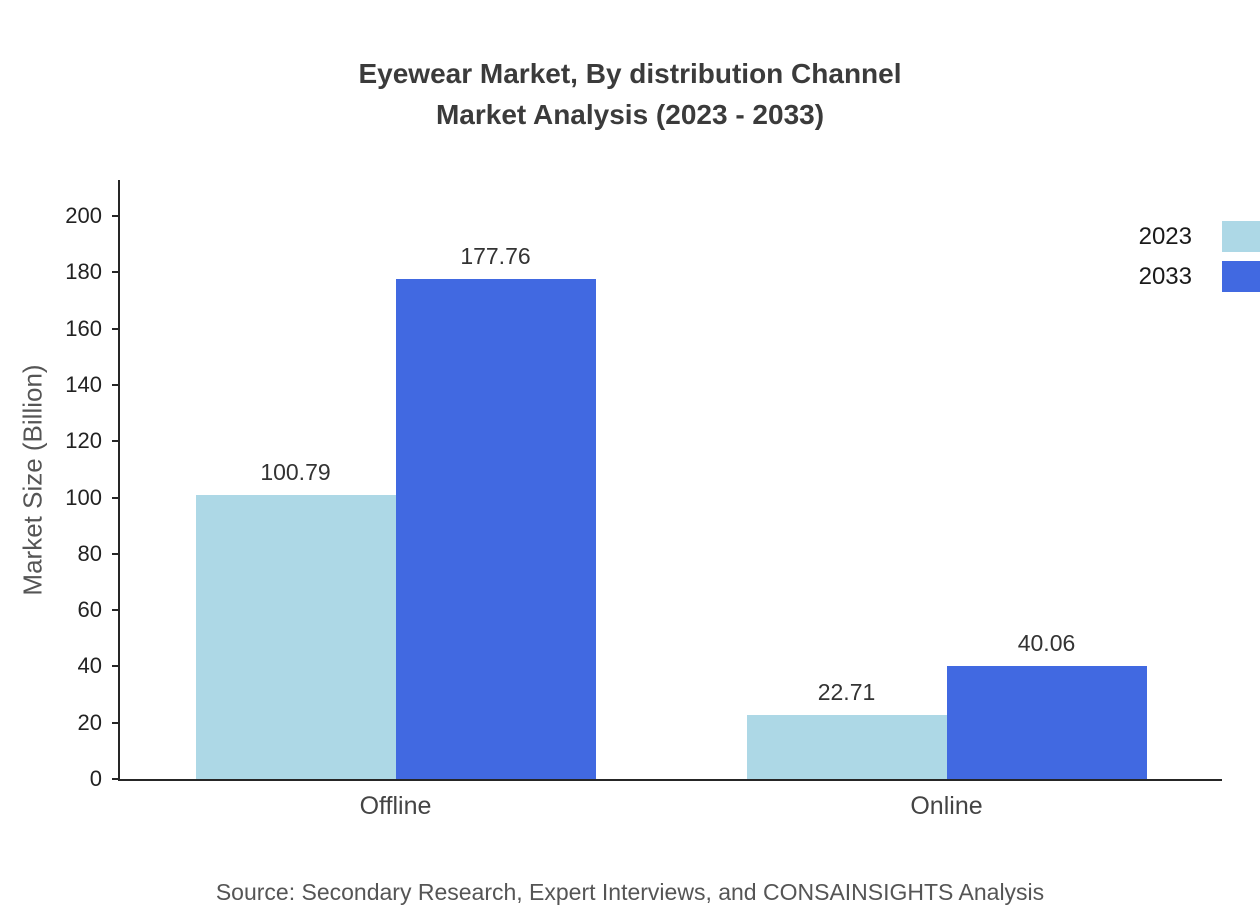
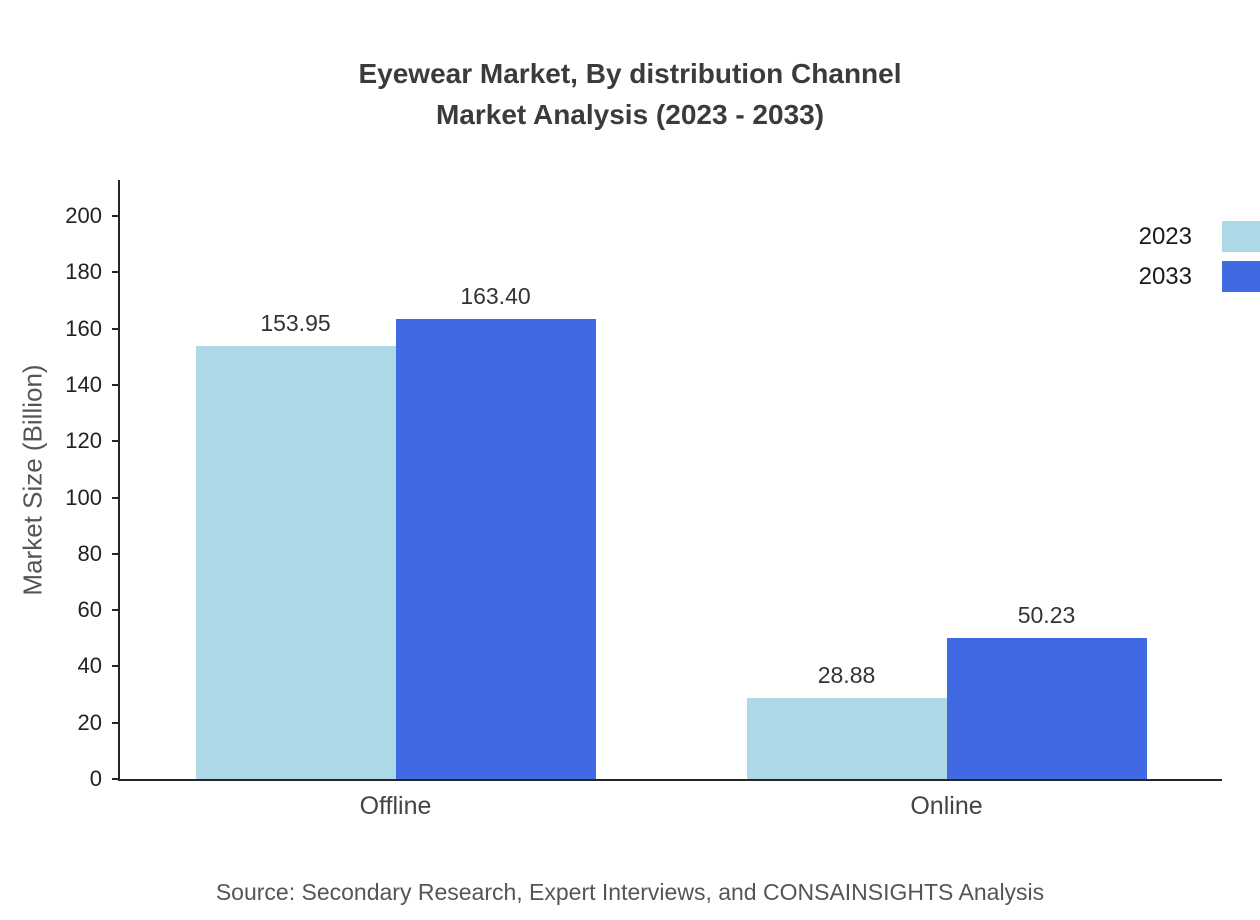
2023/Offline: 100.79 -> 153.95
2033/Offline: 177.76 -> 163.40
2023/Online: 22.71 -> 28.88
2033/Online: 40.06 -> 50.23
